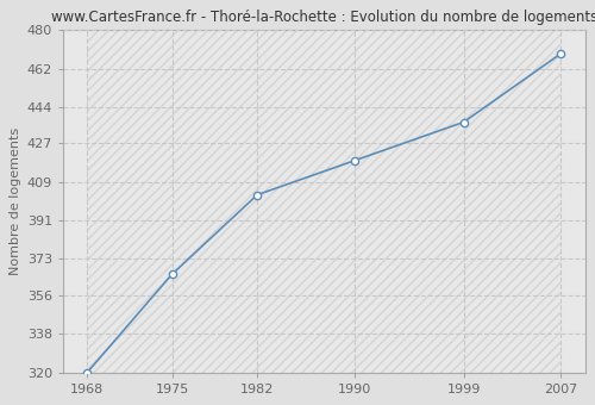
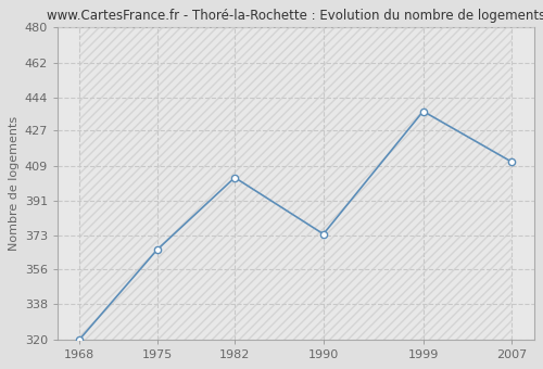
1990: 419 -> 374
2007: 469 -> 411
